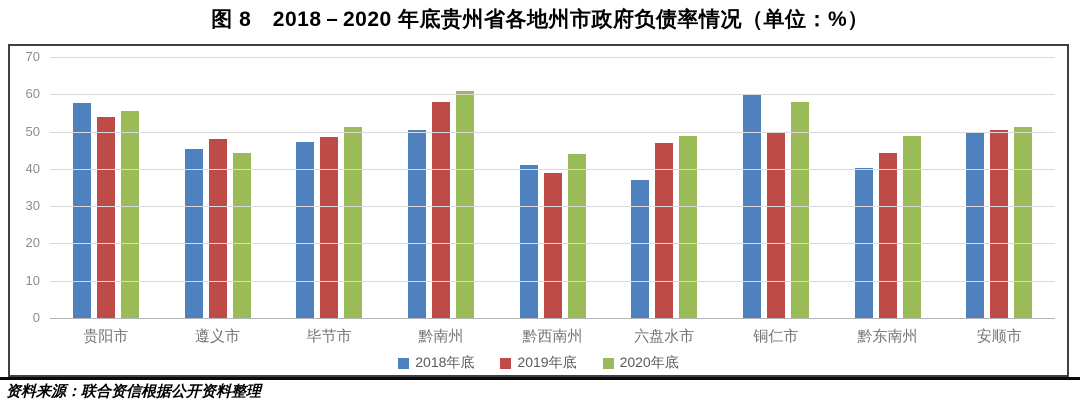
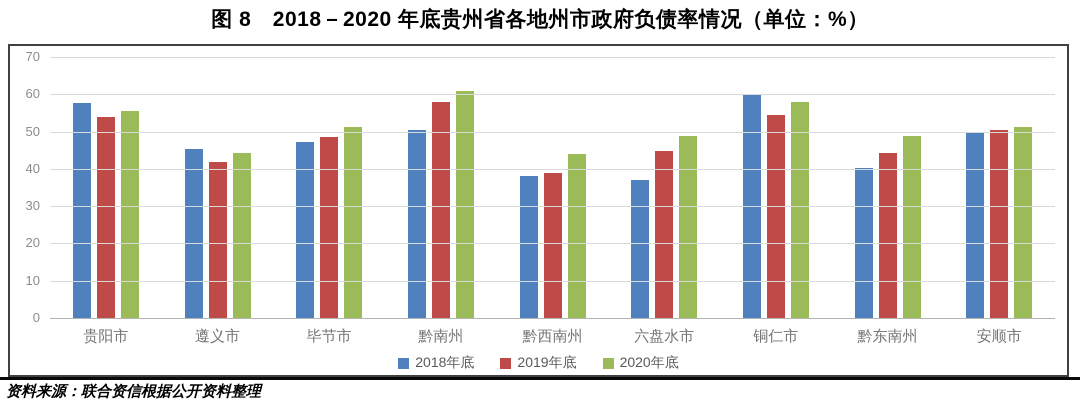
2019年底/遵义市: 48 -> 42
2018年底/黔西南州: 41 -> 38
2019年底/六盘水市: 47 -> 45
2019年底/铜仁市: 50 -> 54
